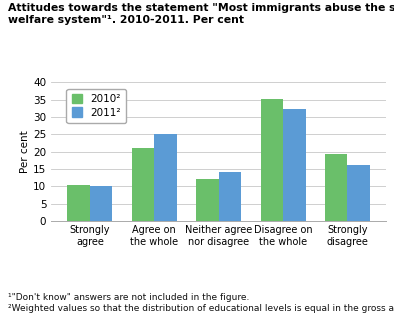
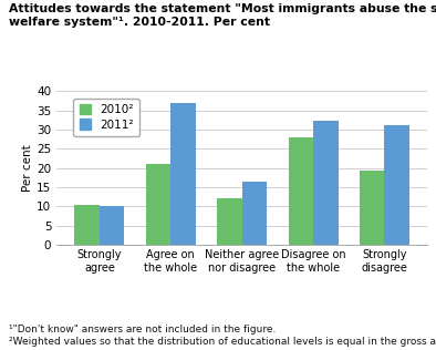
2011²/Agree on the whole: 25.2 -> 37.0
2011²/Neither agree nor disagree: 14.2 -> 16.5
2010²/Disagree on the whole: 35.2 -> 28.0
2011²/Strongly disagree: 16.3 -> 31.0
